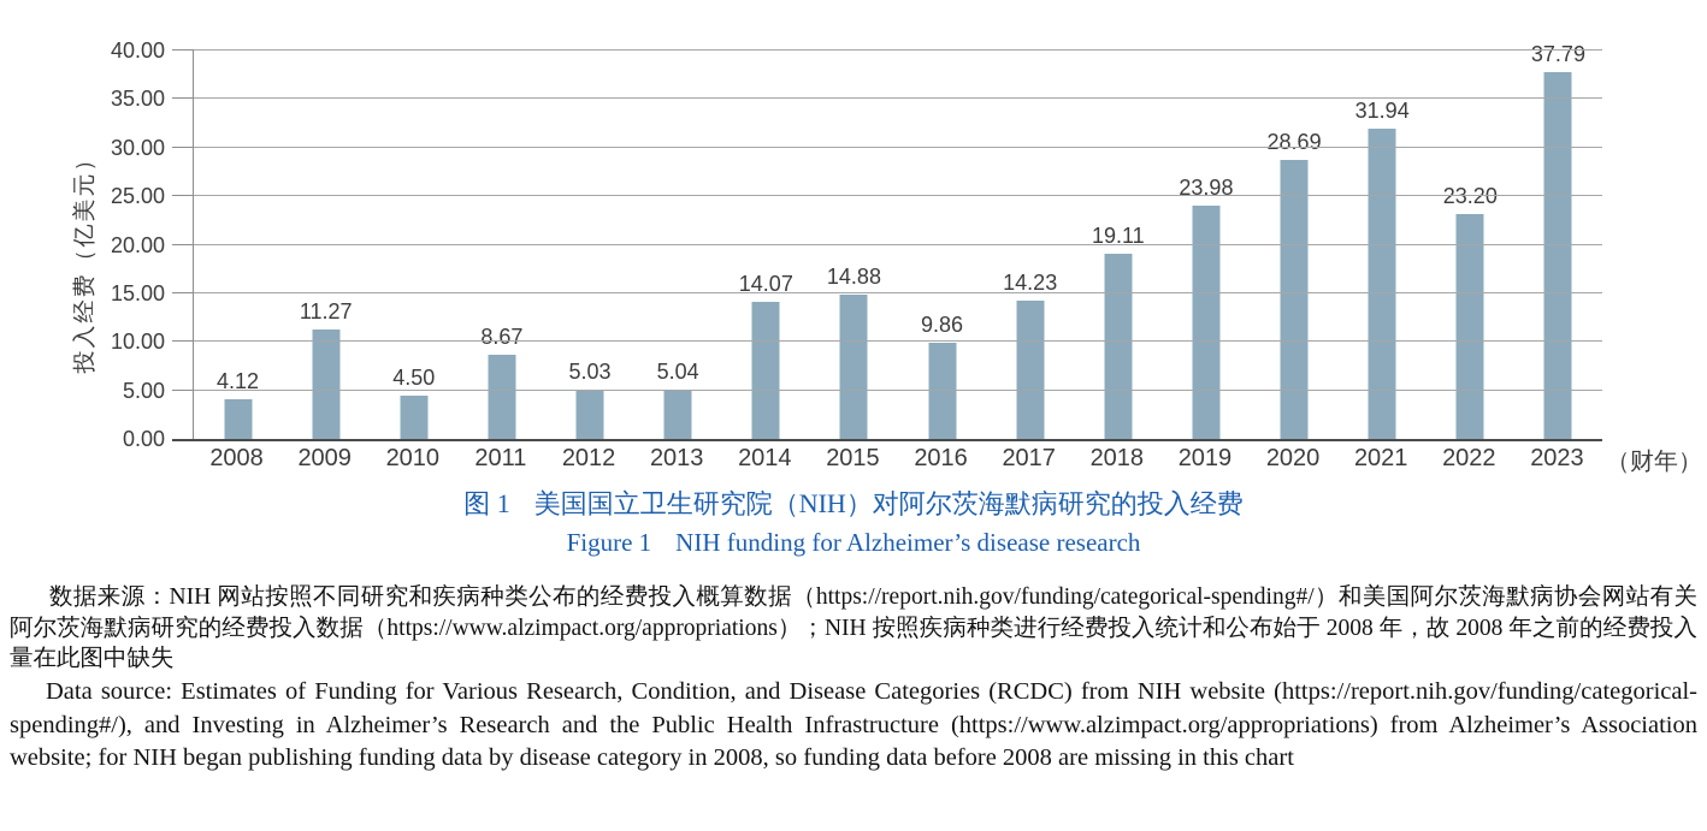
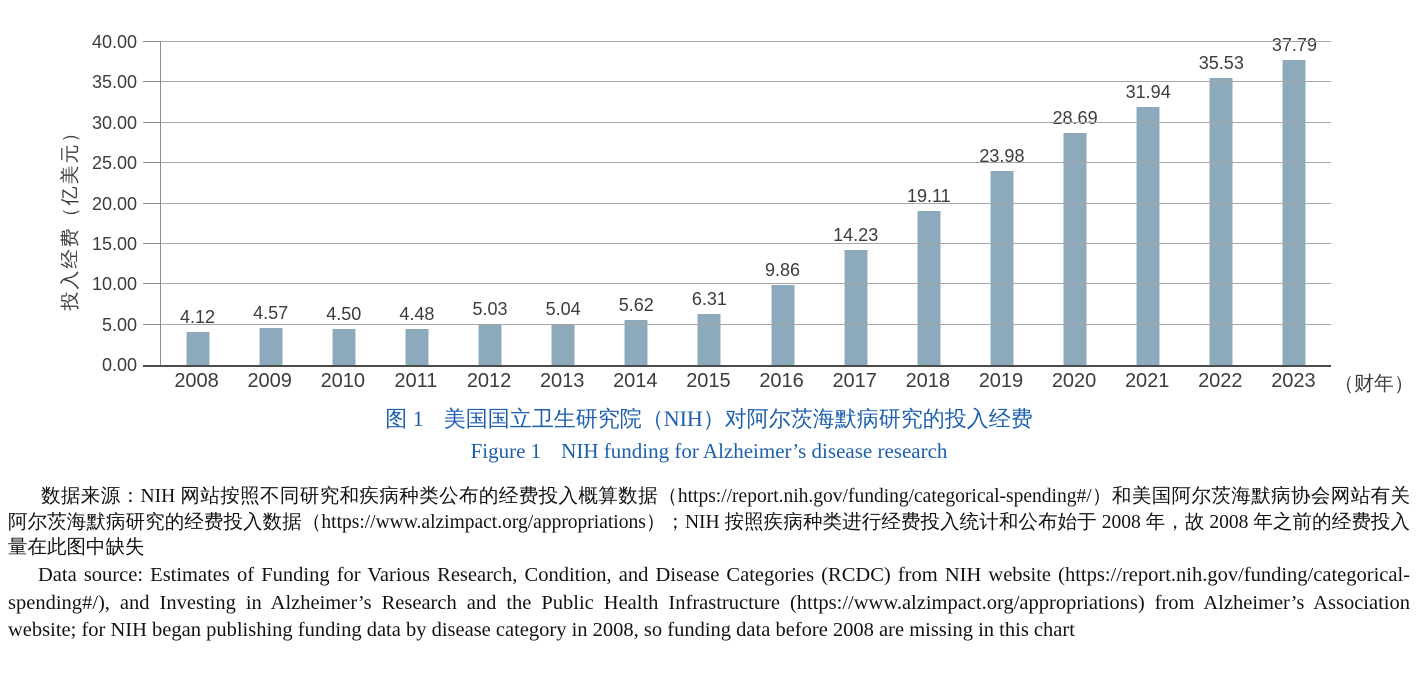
2009: 11.27 -> 4.57
2011: 8.67 -> 4.48
2014: 14.07 -> 5.62
2015: 14.88 -> 6.31
2022: 23.20 -> 35.53
